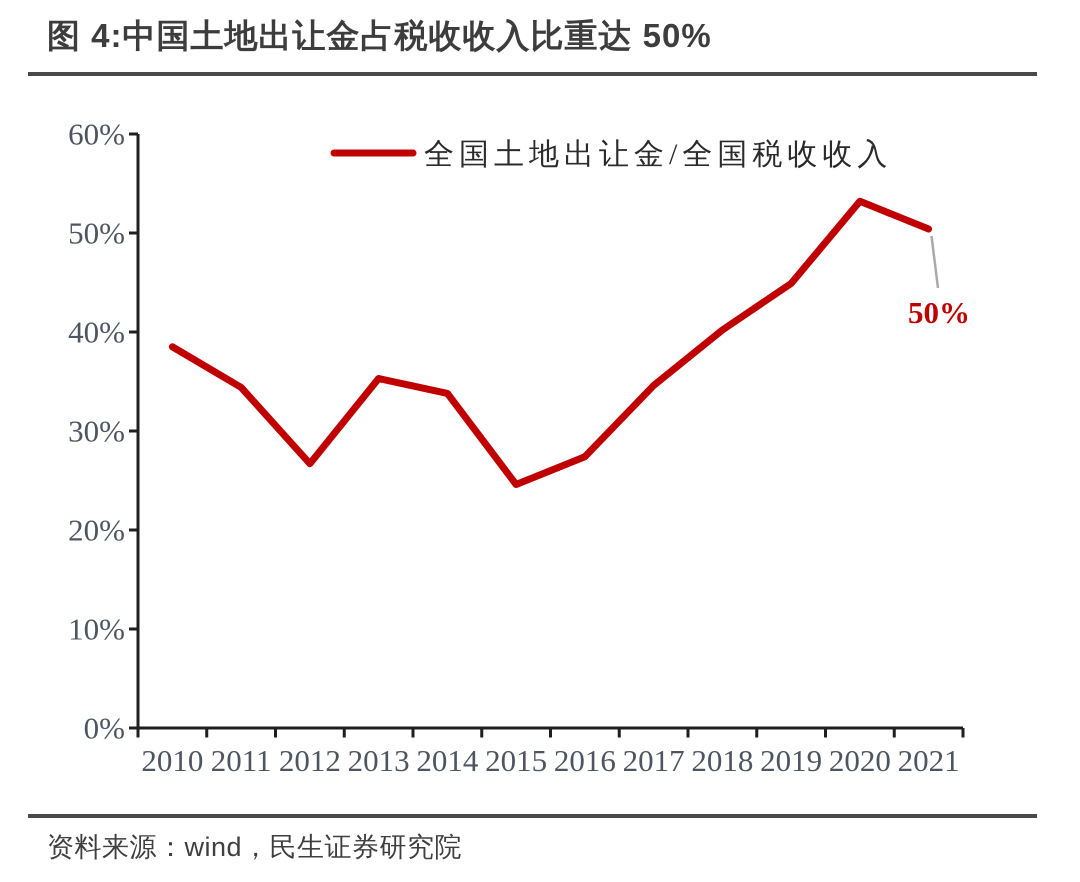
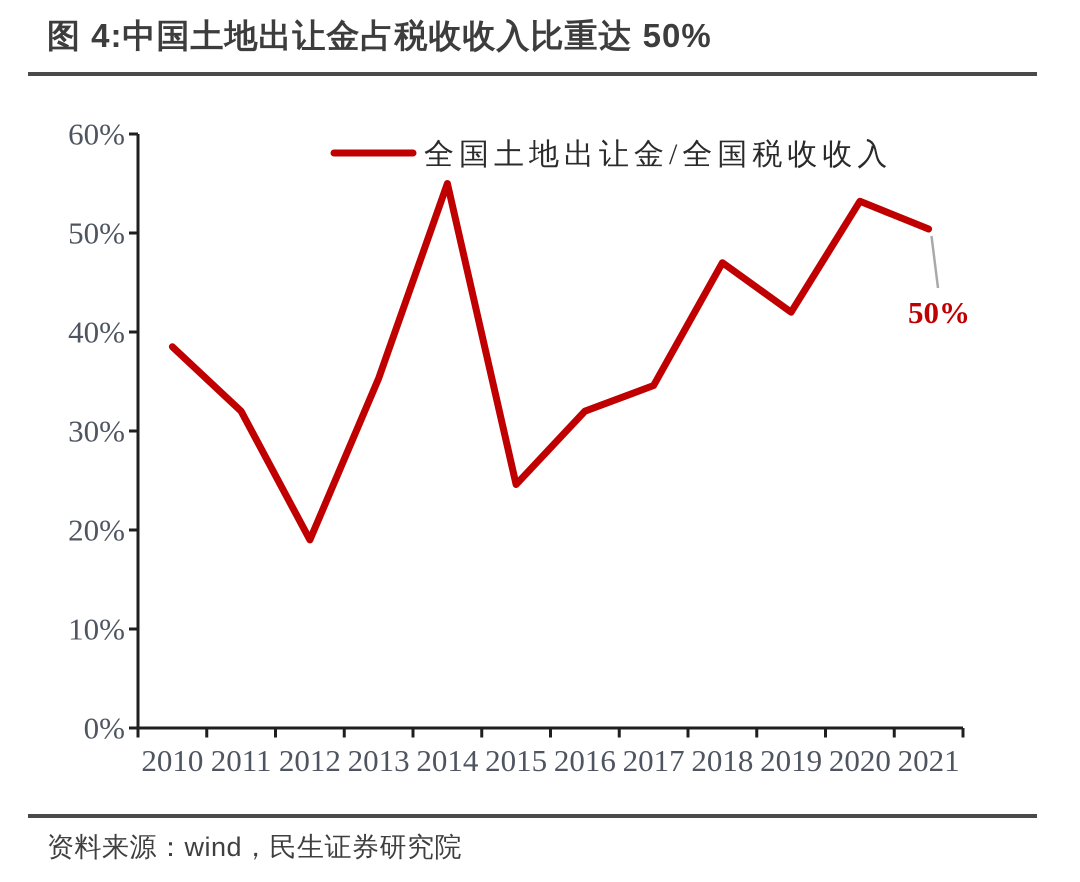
2011: 34% -> 32%
2012: 27% -> 19%
2014: 34% -> 55%
2016: 27% -> 32%
2018: 40% -> 47%
2019: 45% -> 42%
